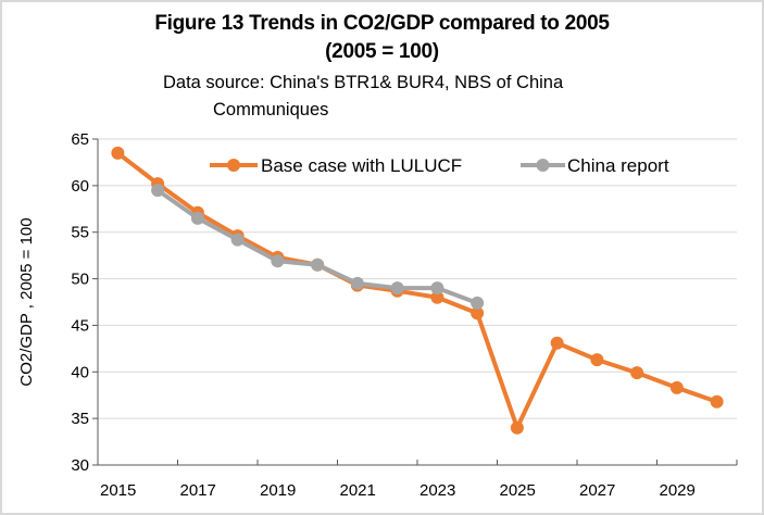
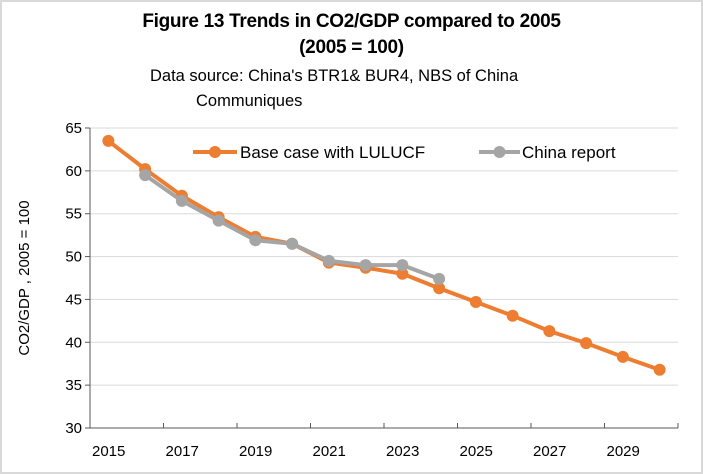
Base case with LULUCF/2025: 34 -> 45
